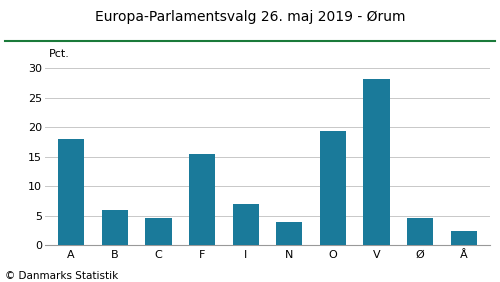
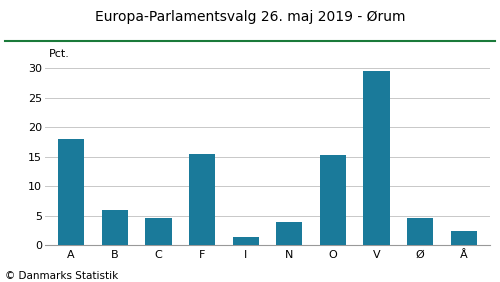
I: 7.0 -> 1.4
O: 19.4 -> 15.3
V: 28.2 -> 29.5
